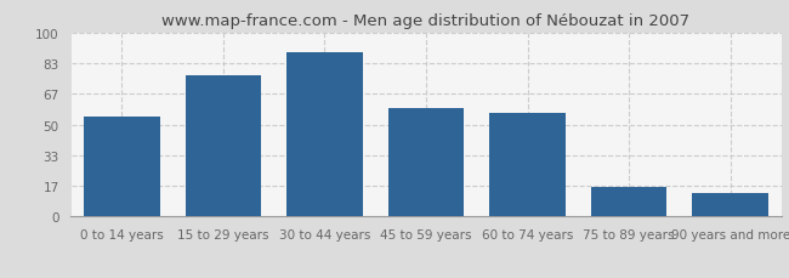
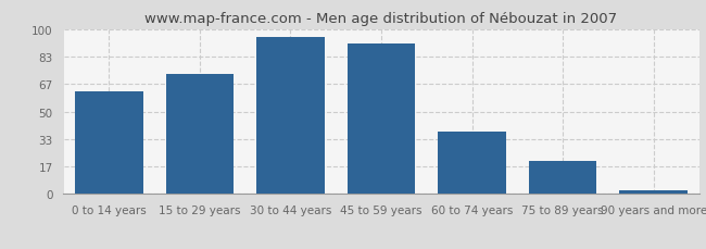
0 to 14 years: 54 -> 62
15 to 29 years: 77 -> 73
30 to 44 years: 89 -> 95
45 to 59 years: 59 -> 91
60 to 74 years: 56 -> 38
75 to 89 years: 16 -> 20
90 years and more: 13 -> 2
